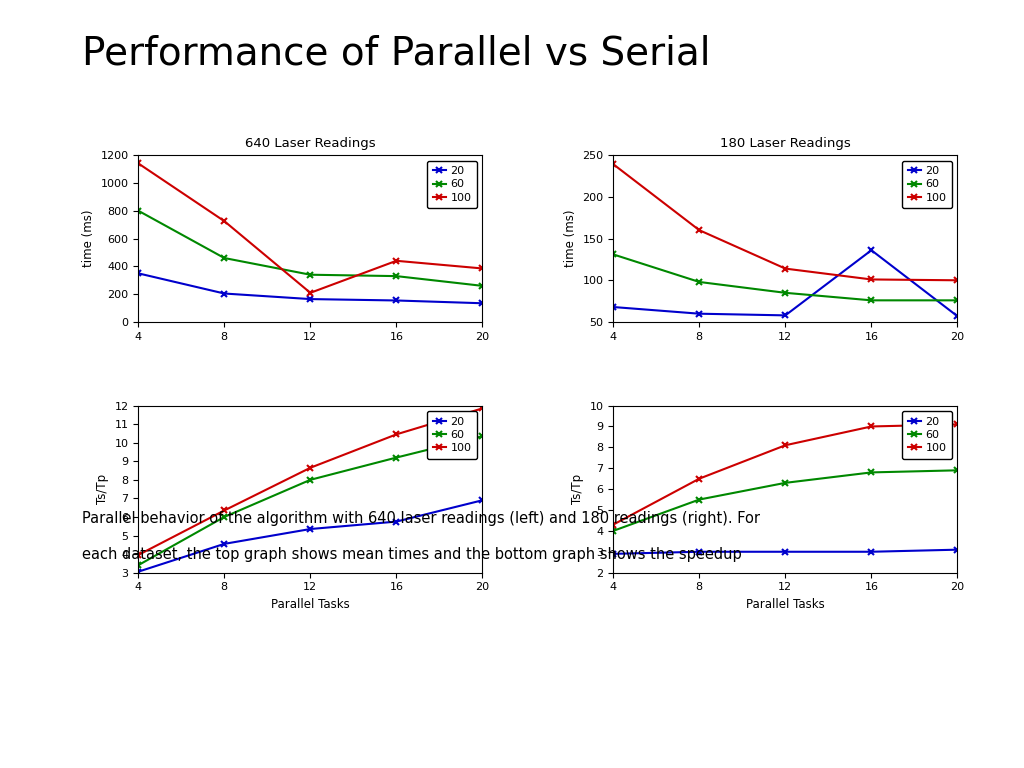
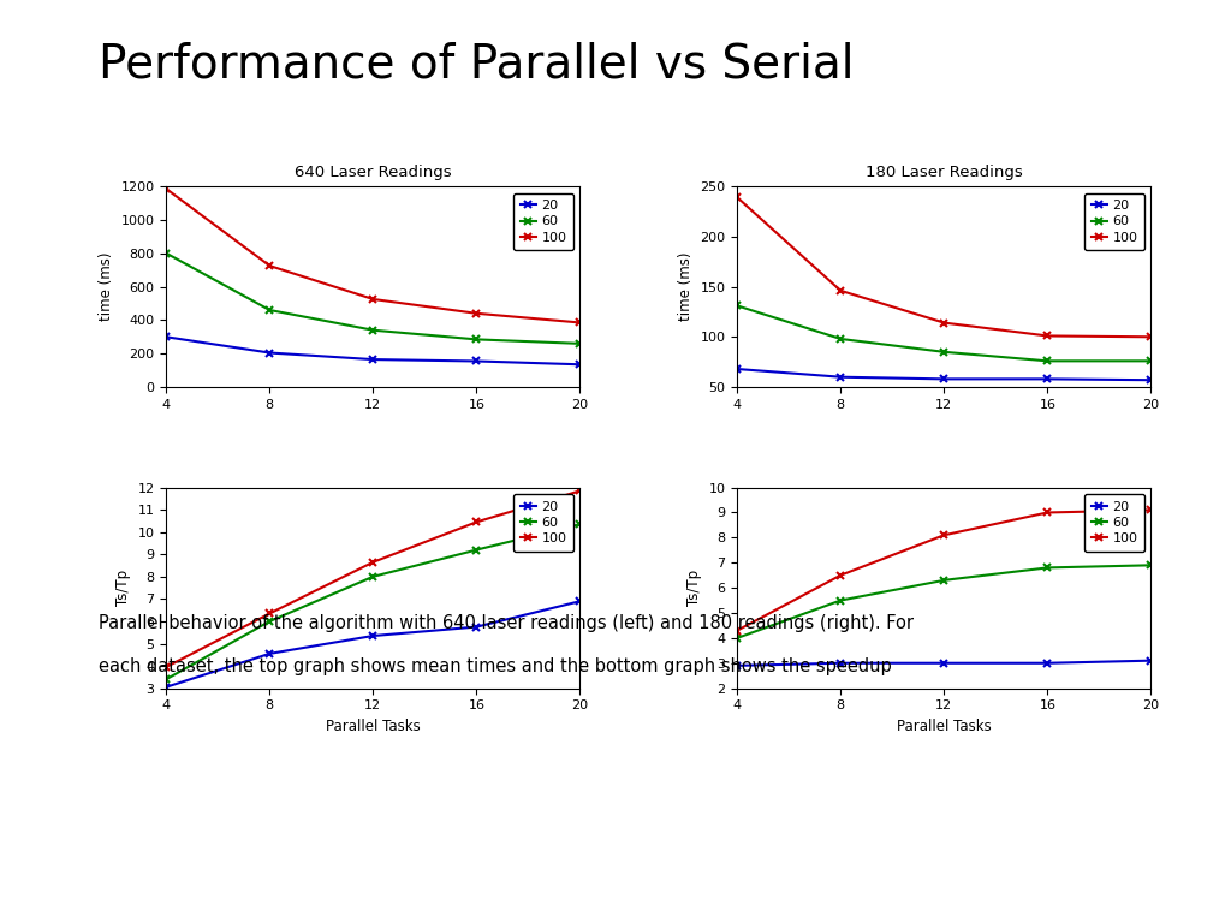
640 Laser Readings/20/4: 350 -> 300
640 Laser Readings/100/4: 1140 -> 1180
640 Laser Readings/100/12: 210 -> 520
640 Laser Readings/60/16: 330 -> 280
180 Laser Readings/100/8: 160 -> 146
180 Laser Readings/20/16: 136 -> 58
